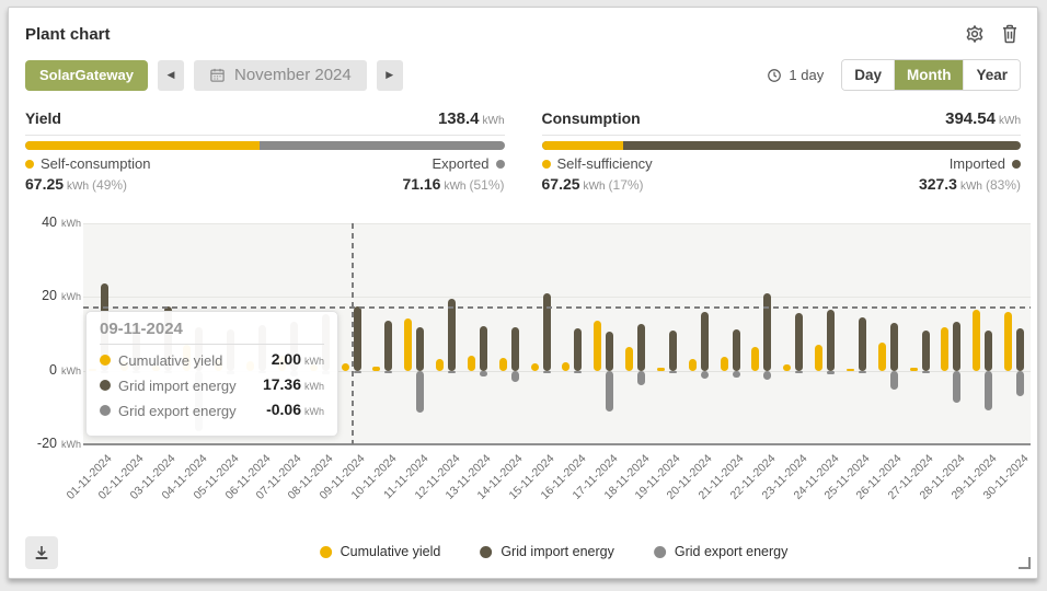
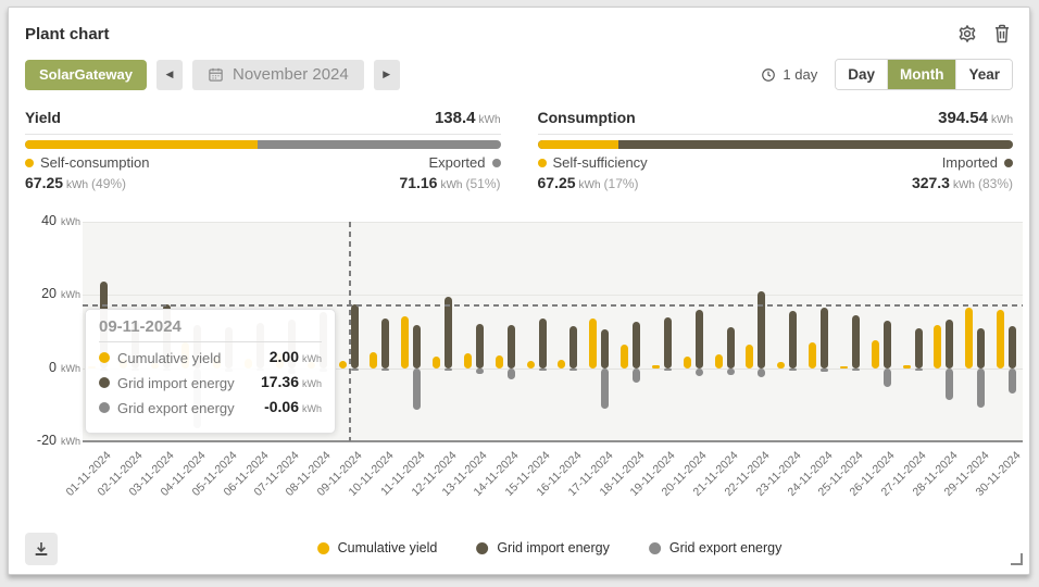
Cumulative yield/10-11-2024: 1 -> 4
Grid import energy/15-11-2024: 21 -> 14
Grid import energy/19-11-2024: 11 -> 14
